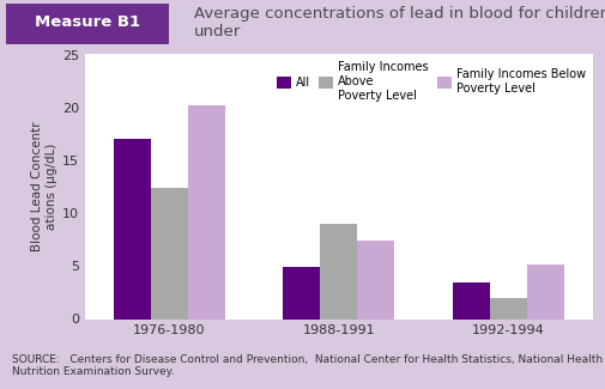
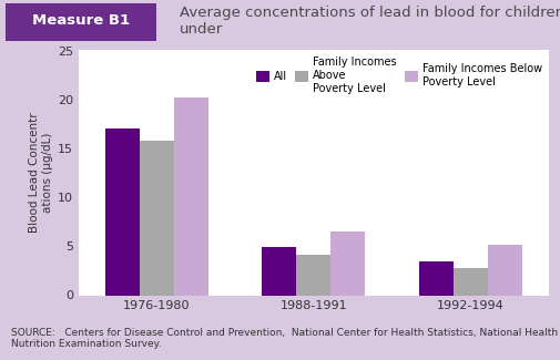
Family Incomes Above Poverty Level/1976-1980: 12.4 -> 15.8
Family Incomes Above Poverty Level/1988-1991: 9.0 -> 4.1
Family Incomes Below Poverty Level/1988-1991: 7.4 -> 6.5
Family Incomes Above Poverty Level/1992-1994: 2.0 -> 2.8
